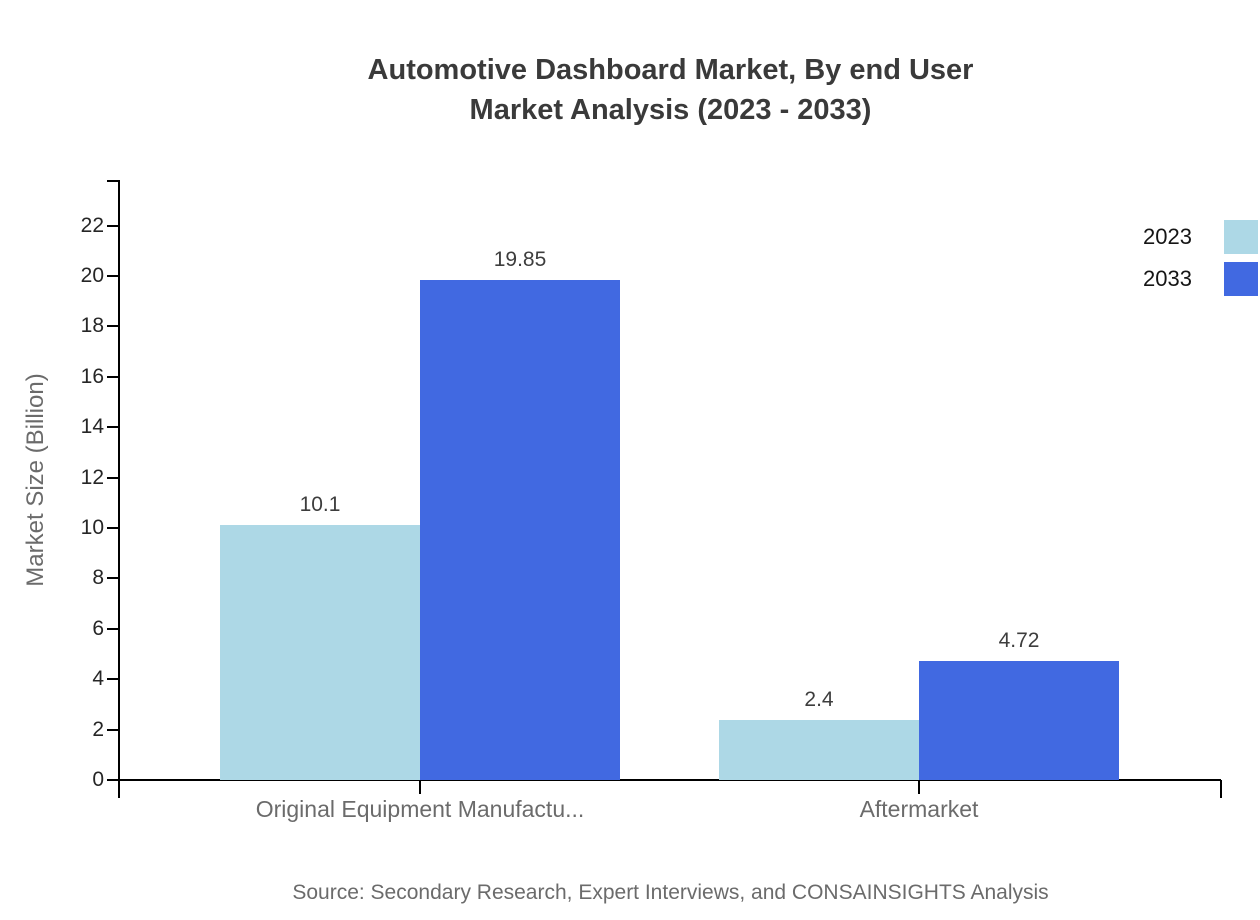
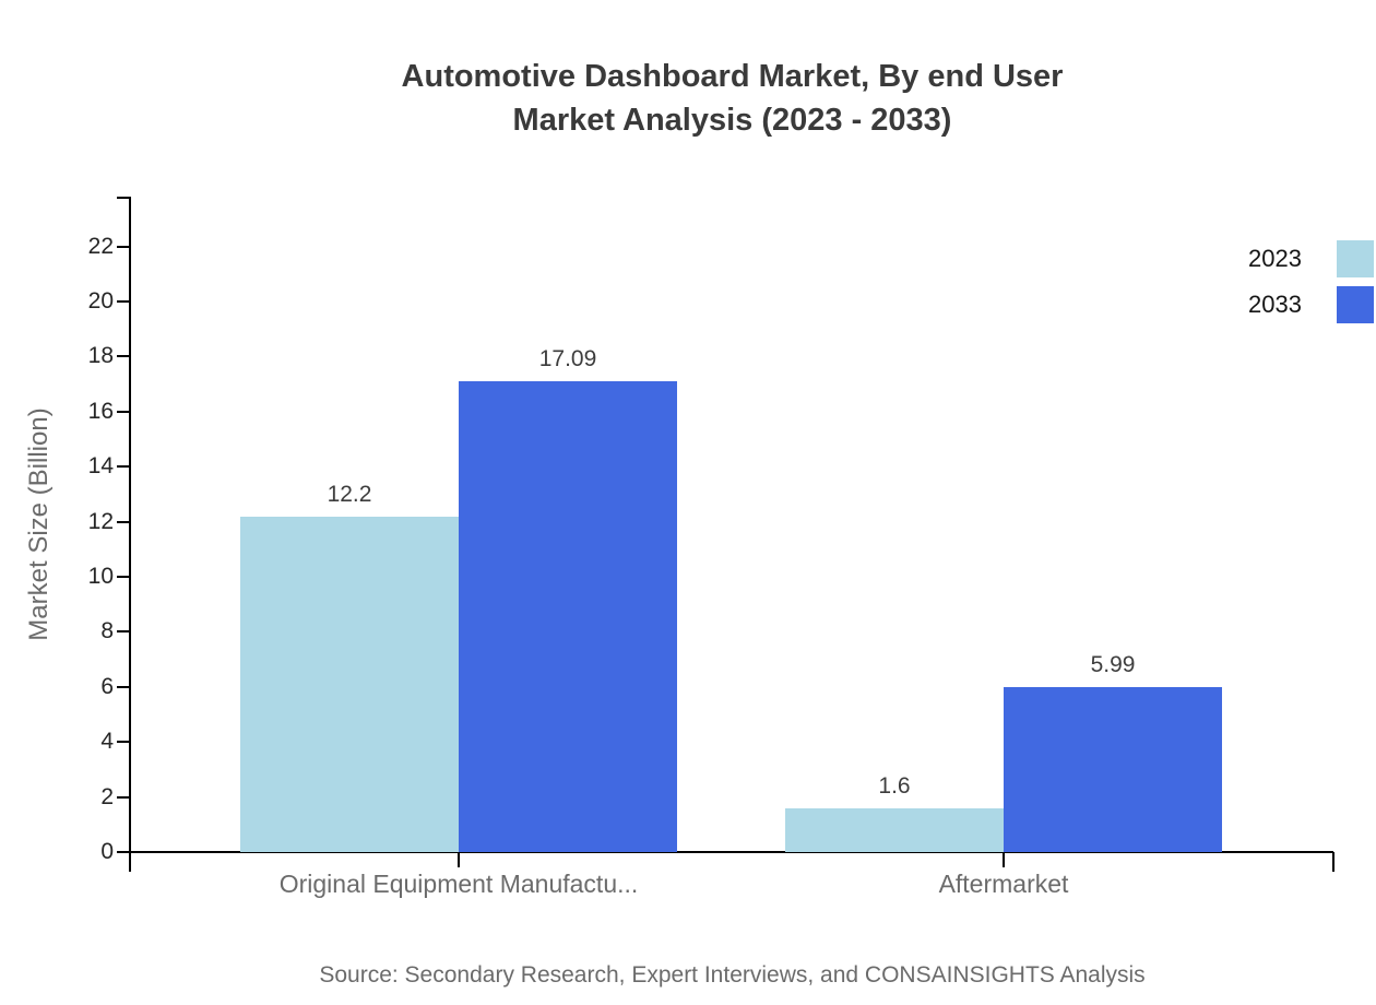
2023/Original Equipment Manufactu...: 10.1 -> 12.2
2033/Original Equipment Manufactu...: 19.85 -> 17.09
2023/Aftermarket: 2.4 -> 1.6
2033/Aftermarket: 4.72 -> 5.99
